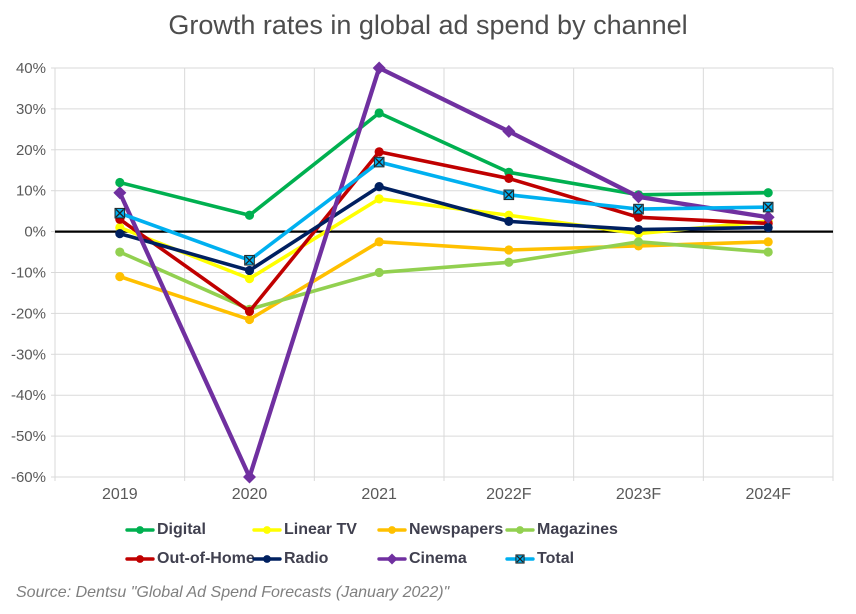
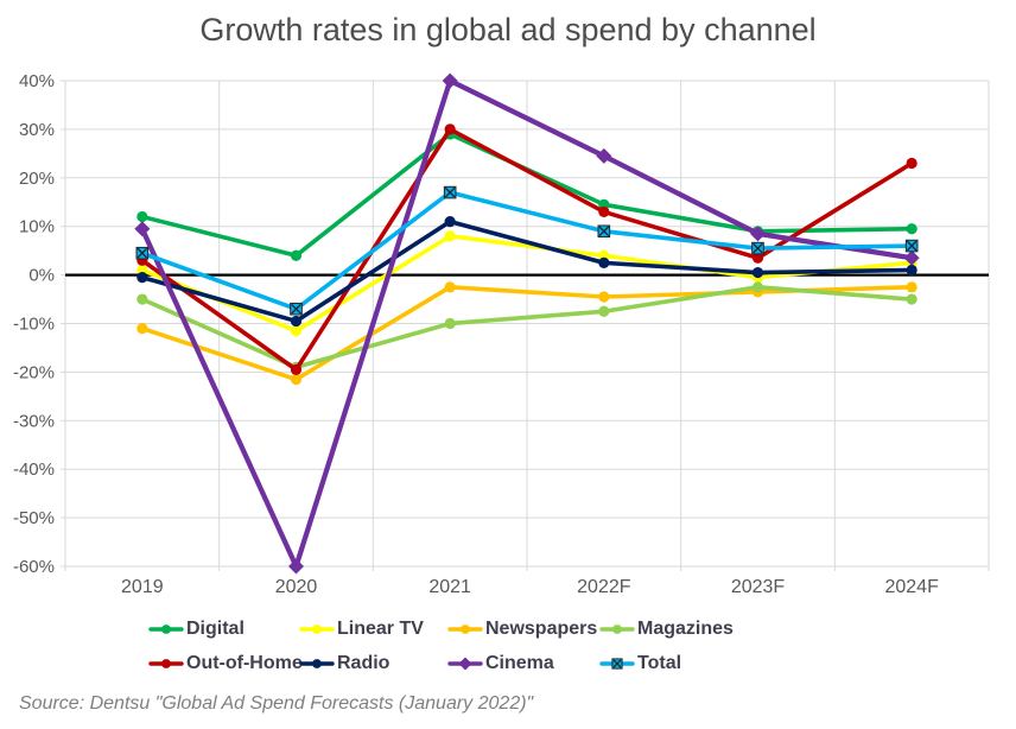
Out-of-Home/2021: 20% -> 30%
Out-of-Home/2024F: 2% -> 23%
